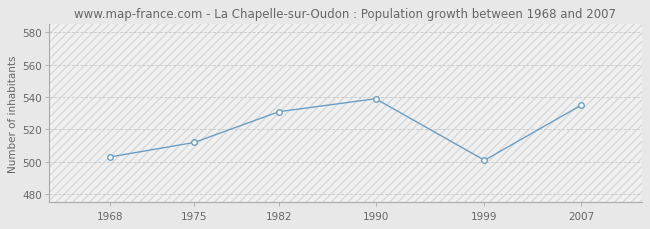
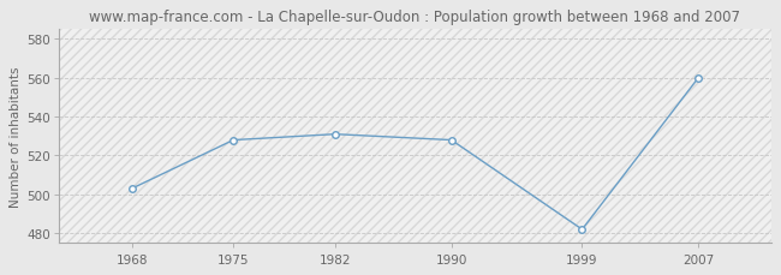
1975: 512 -> 528
1990: 539 -> 528
1999: 501 -> 482
2007: 535 -> 560
